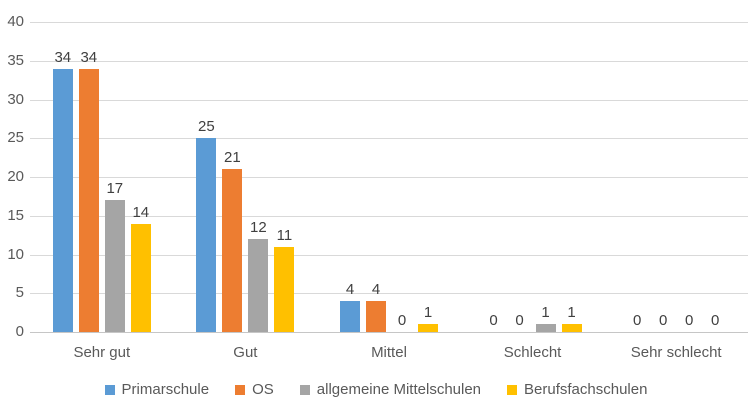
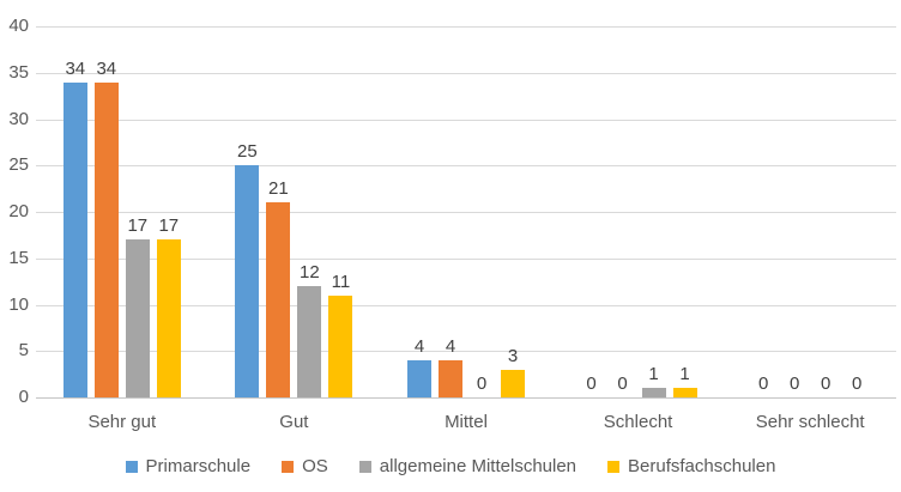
Berufsfachschulen/Sehr gut: 14 -> 17
Berufsfachschulen/Mittel: 1 -> 3
